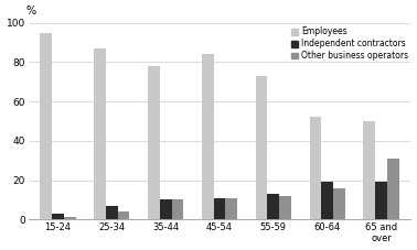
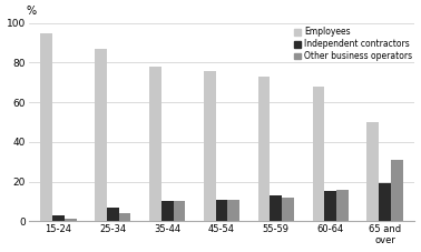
Employees/45-54: 84 -> 76
Employees/60-64: 52 -> 68
Independent contractors/60-64: 19 -> 15
